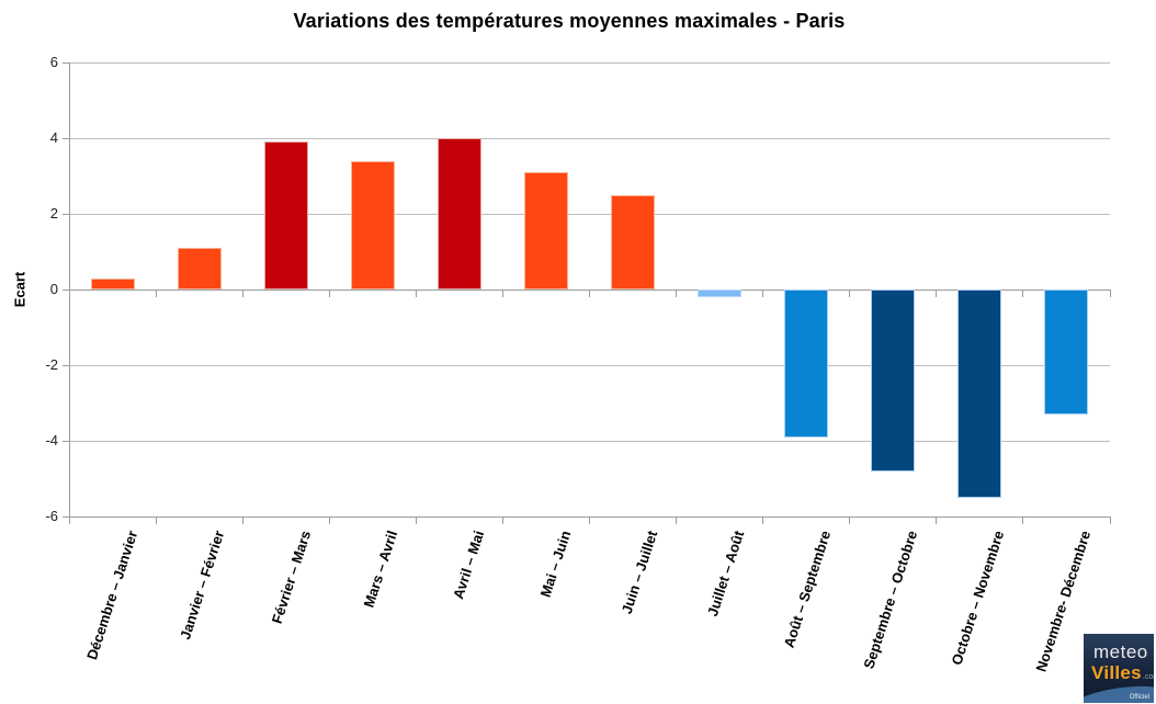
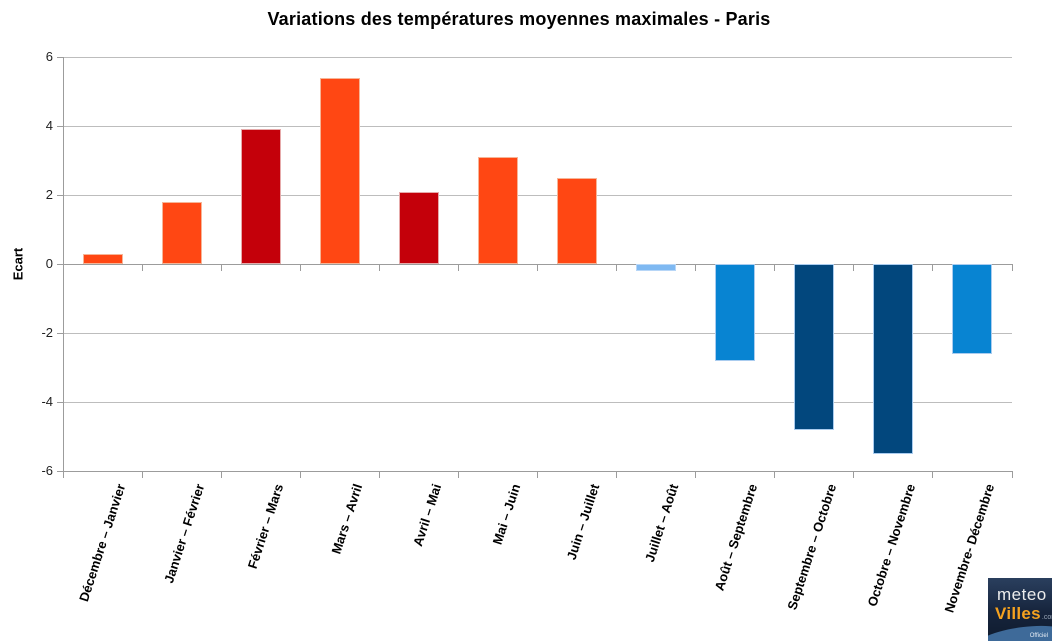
Janvier – Février: 1.1 -> 1.8
Mars – Avril: 3.4 -> 5.4
Avril – Mai: 4.0 -> 2.1
Août – Septembre: -3.9 -> -2.8
Novembre- Décembre: -3.3 -> -2.6
